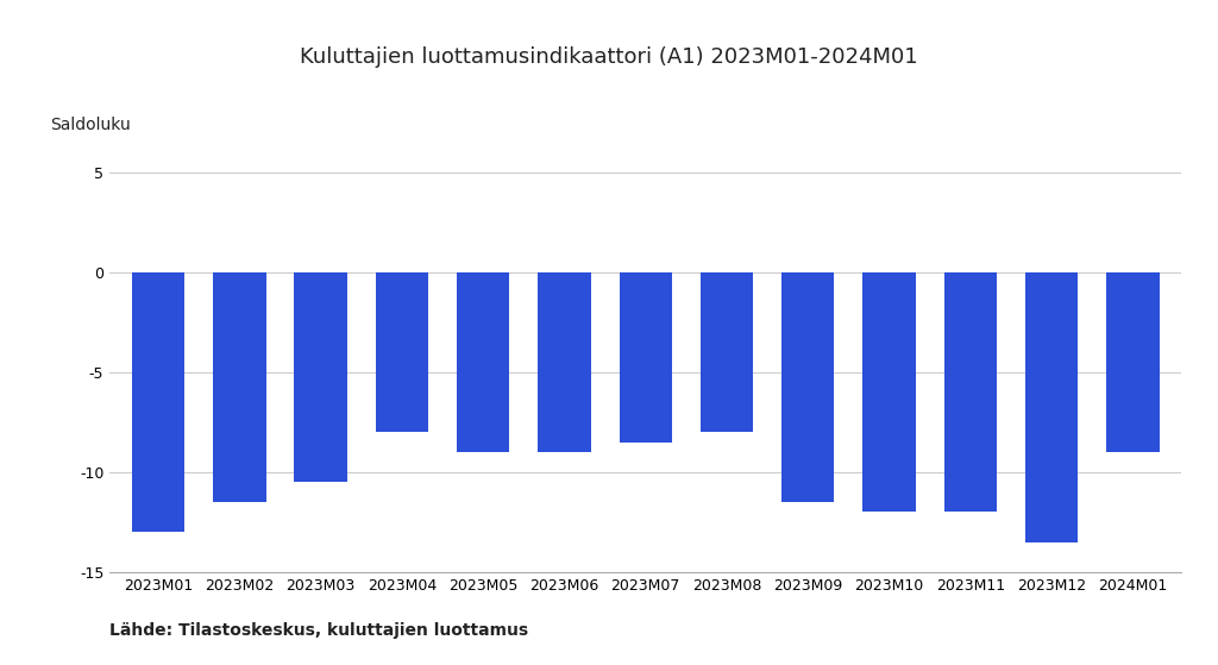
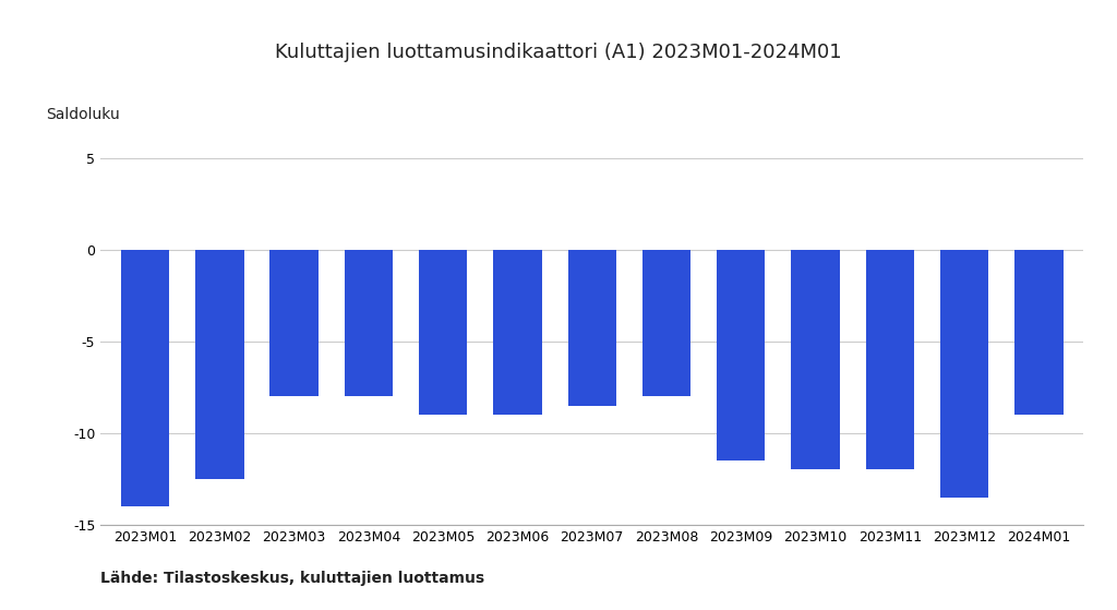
2023M01: -13.0 -> -14.0
2023M02: -11.5 -> -12.5
2023M03: -10.5 -> -8.0
